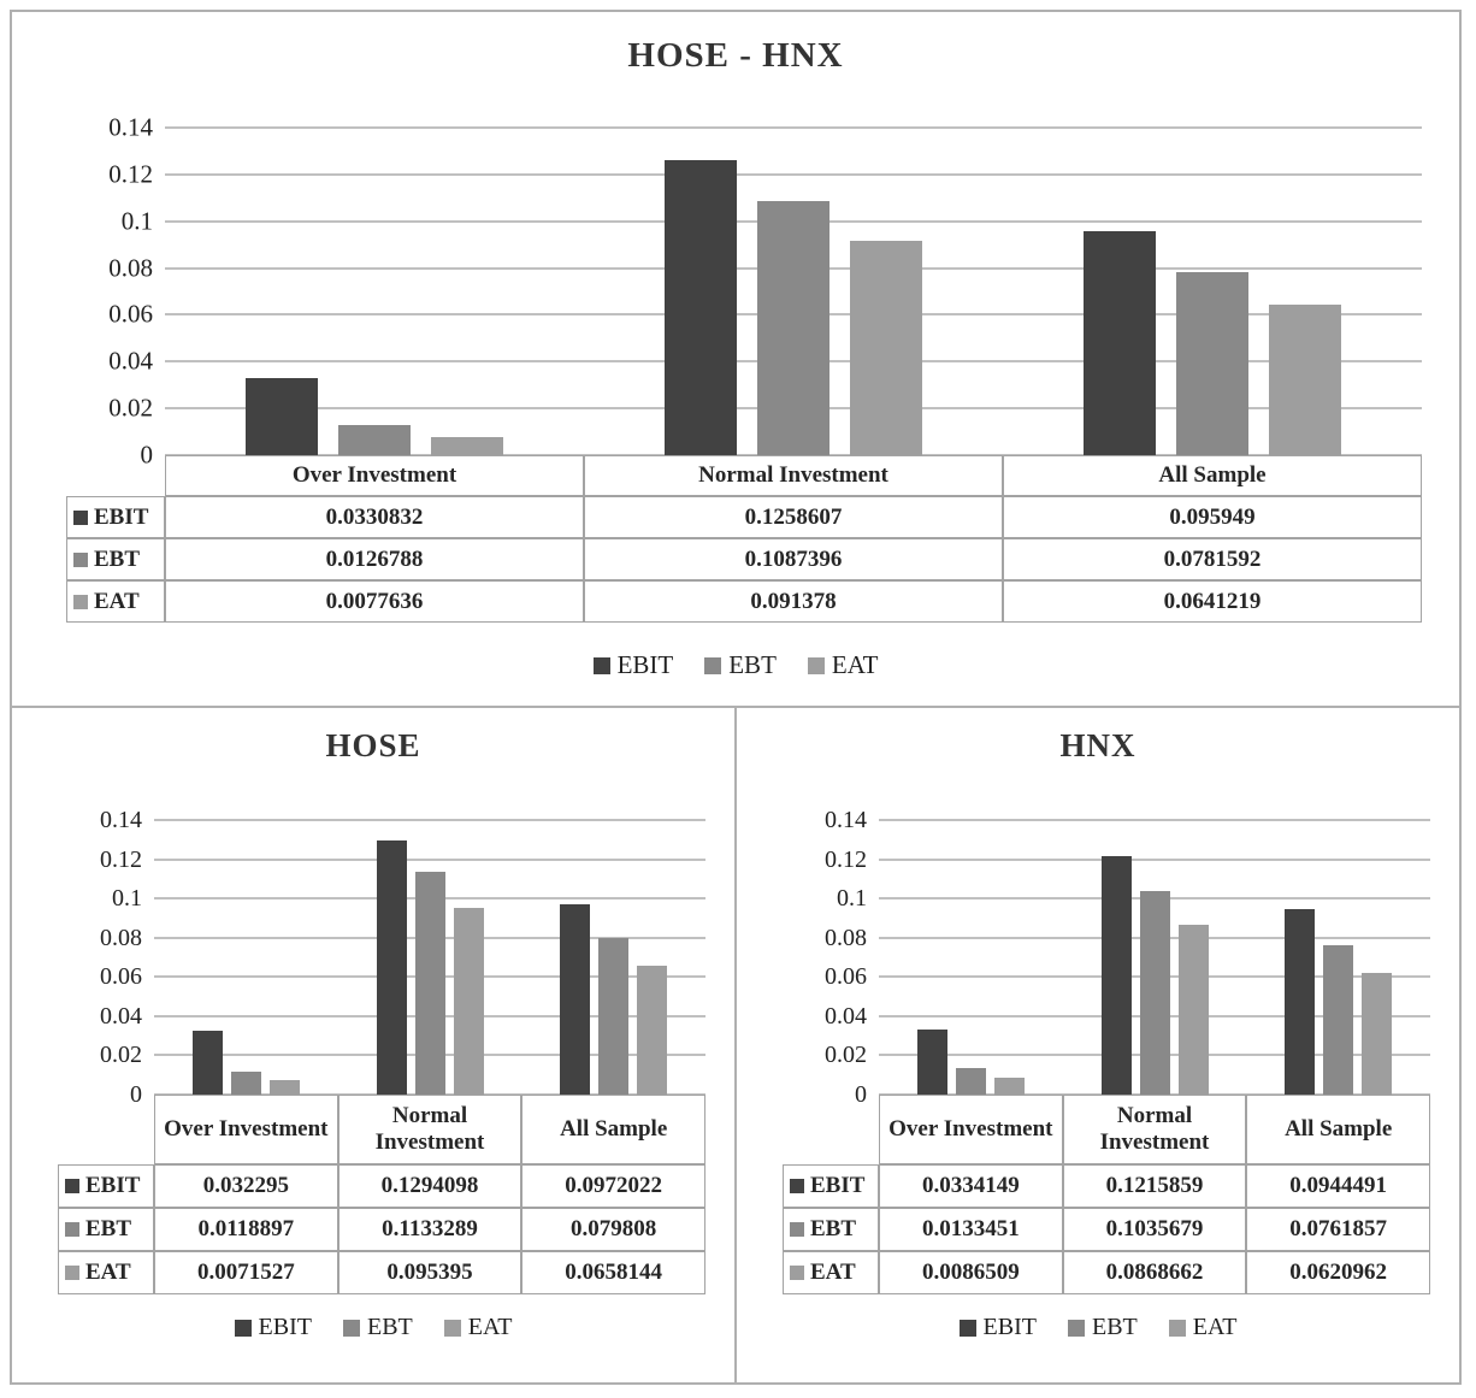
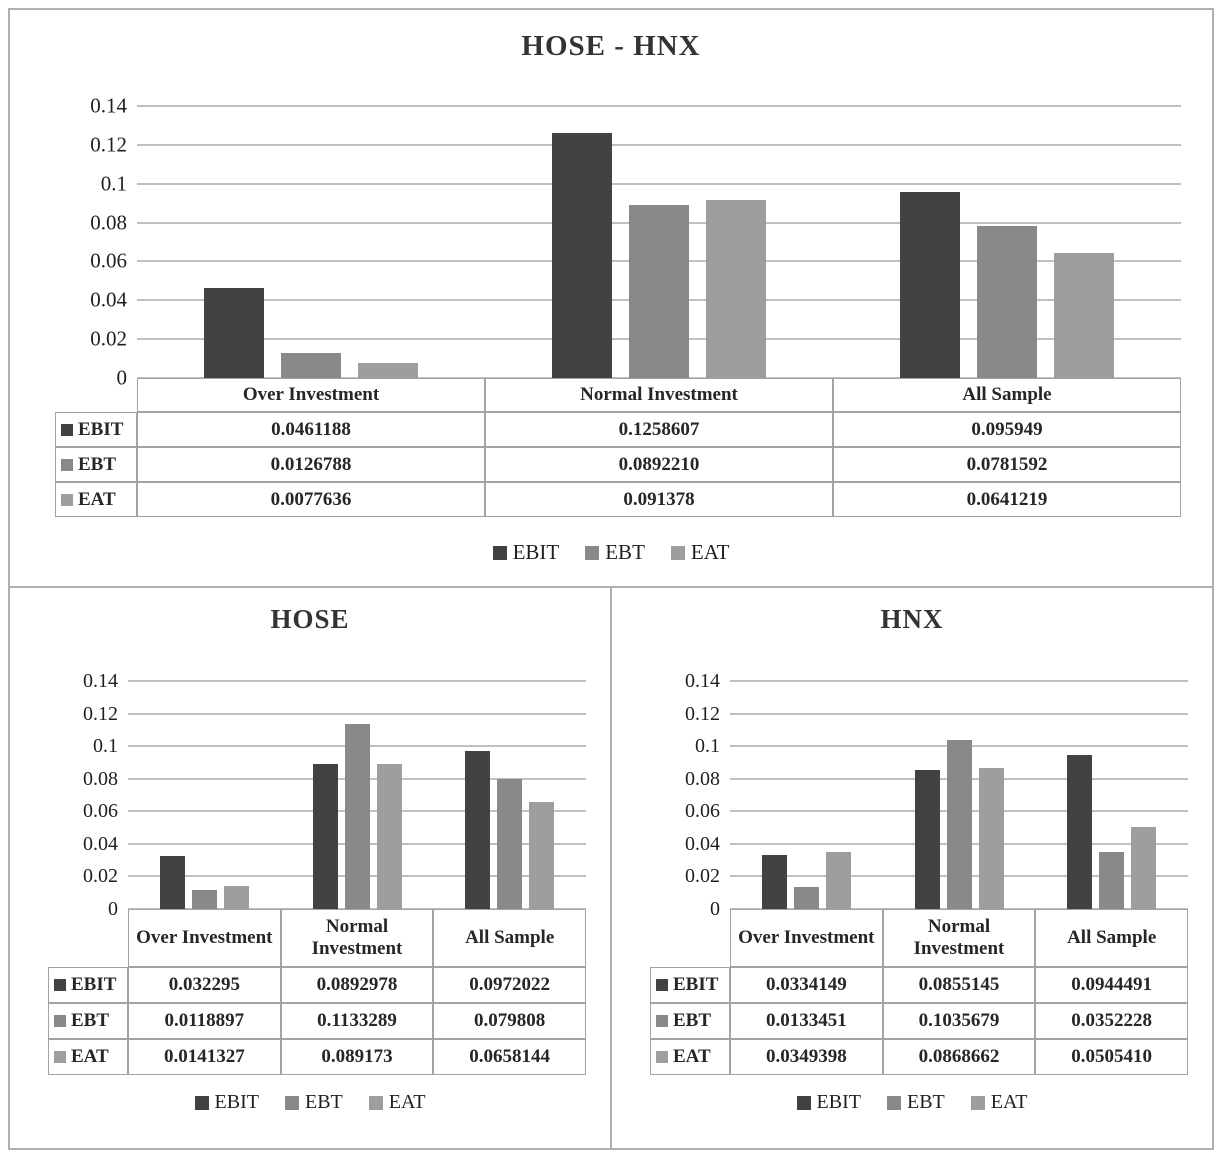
HOSE - HNX/EBIT/Over Investment: 0.0330832 -> 0.0461188
HOSE - HNX/EBT/Normal Investment: 0.1087396 -> 0.0892210
HOSE/EAT/Over Investment: 0.0071527 -> 0.0141327
HOSE/EBIT/Normal Investment: 0.1294098 -> 0.0892978
HOSE/EAT/Normal Investment: 0.095395 -> 0.089173
HNX/EAT/Over Investment: 0.0086509 -> 0.0349398
HNX/EBIT/Normal Investment: 0.1215859 -> 0.0855145
HNX/EBT/All Sample: 0.0761857 -> 0.0352228
HNX/EAT/All Sample: 0.0620962 -> 0.0505410
